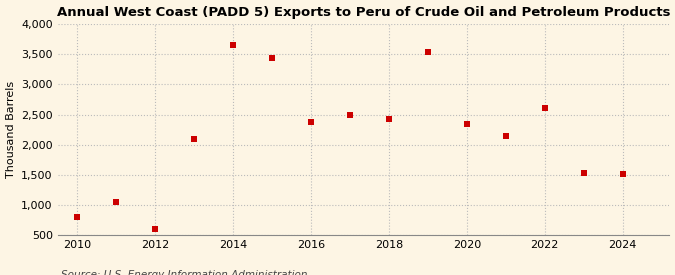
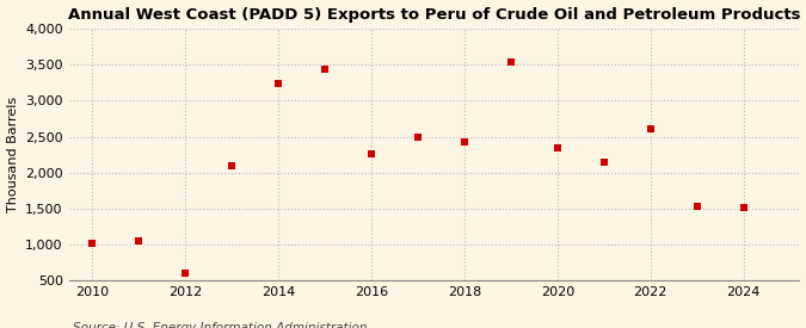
2010: 800 -> 1,020
2014: 3,650 -> 3,240
2016: 2,380 -> 2,260
